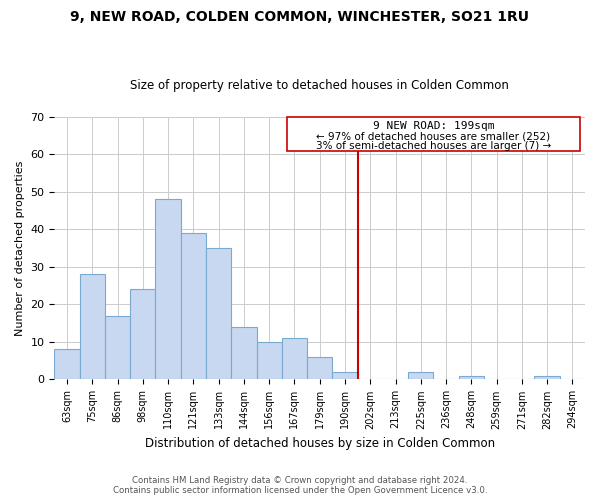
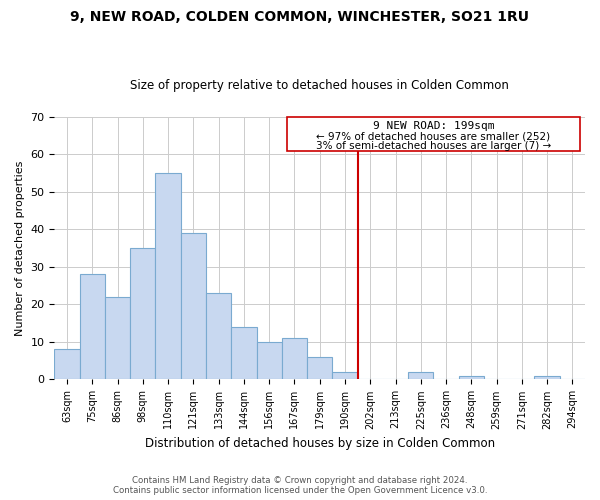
86sqm: 17 -> 22
98sqm: 24 -> 35
110sqm: 48 -> 55
133sqm: 35 -> 23
